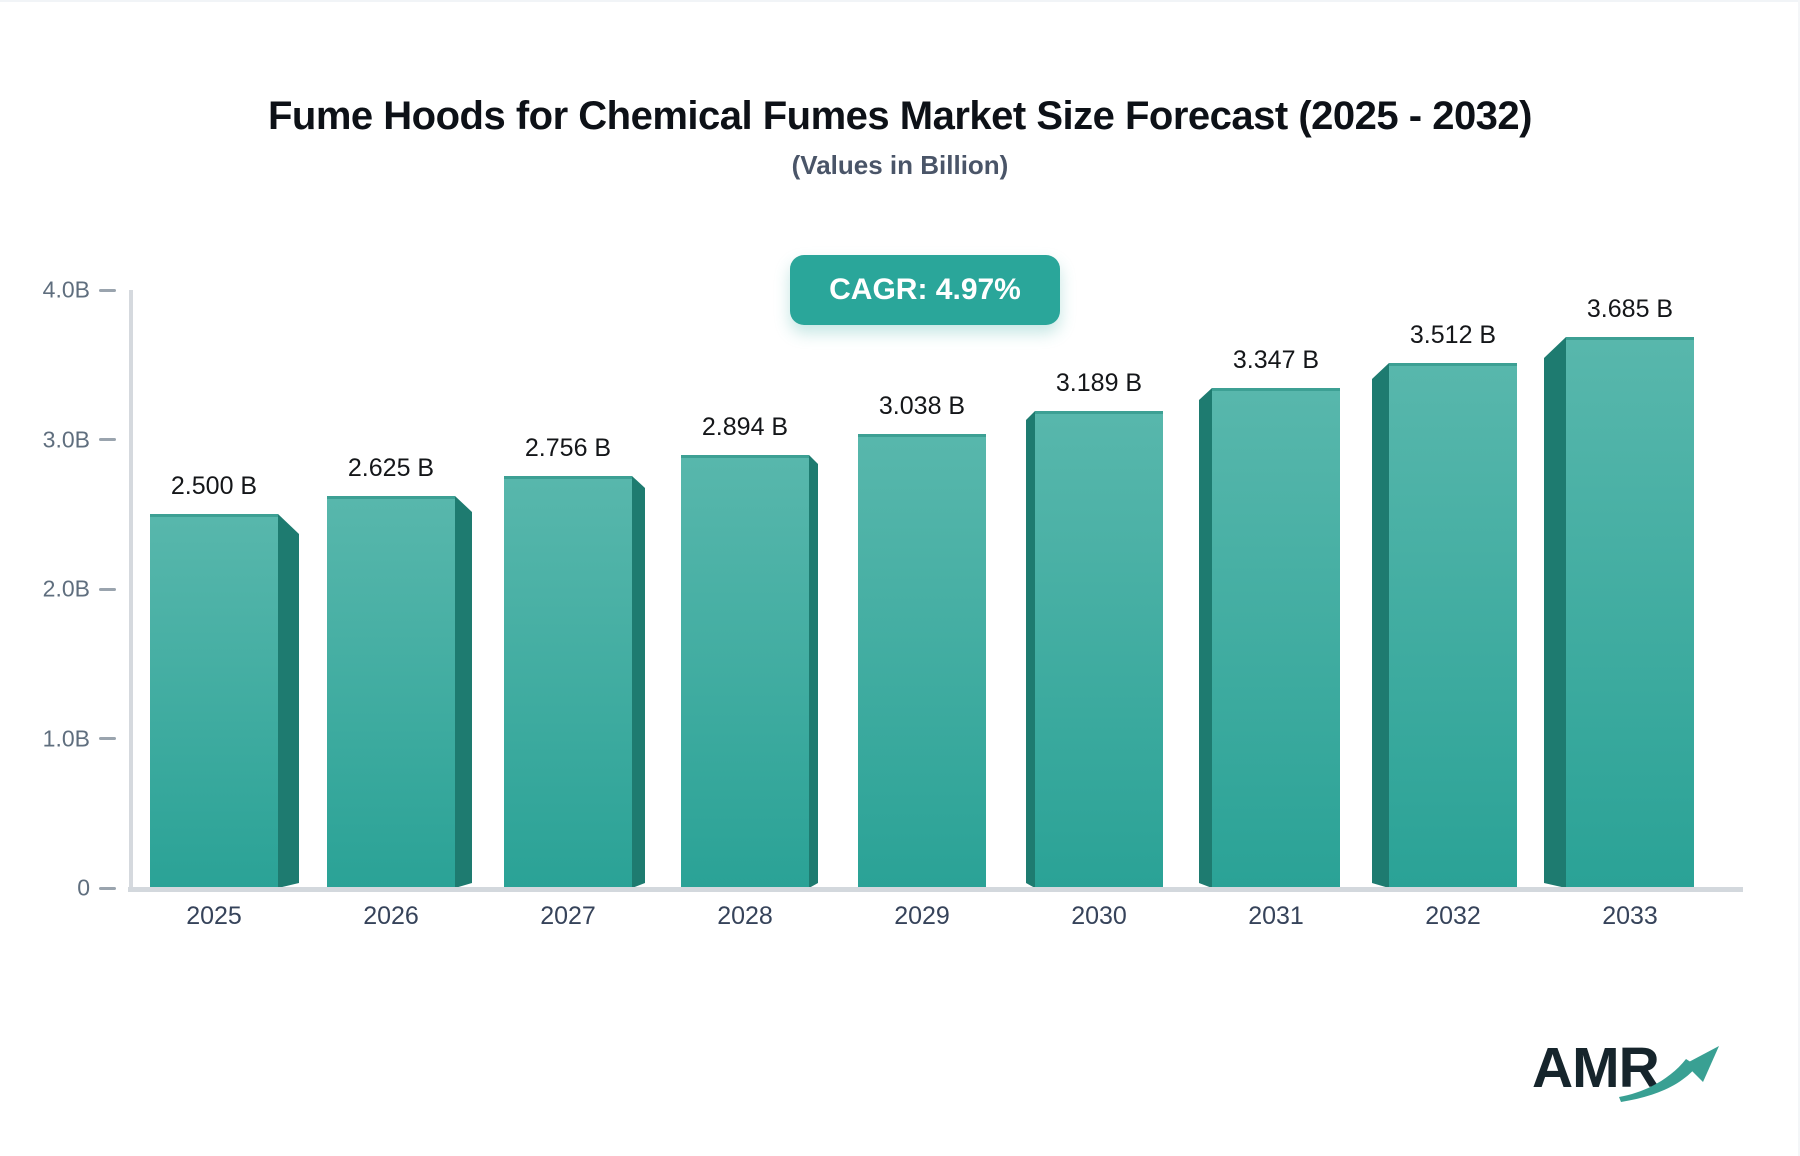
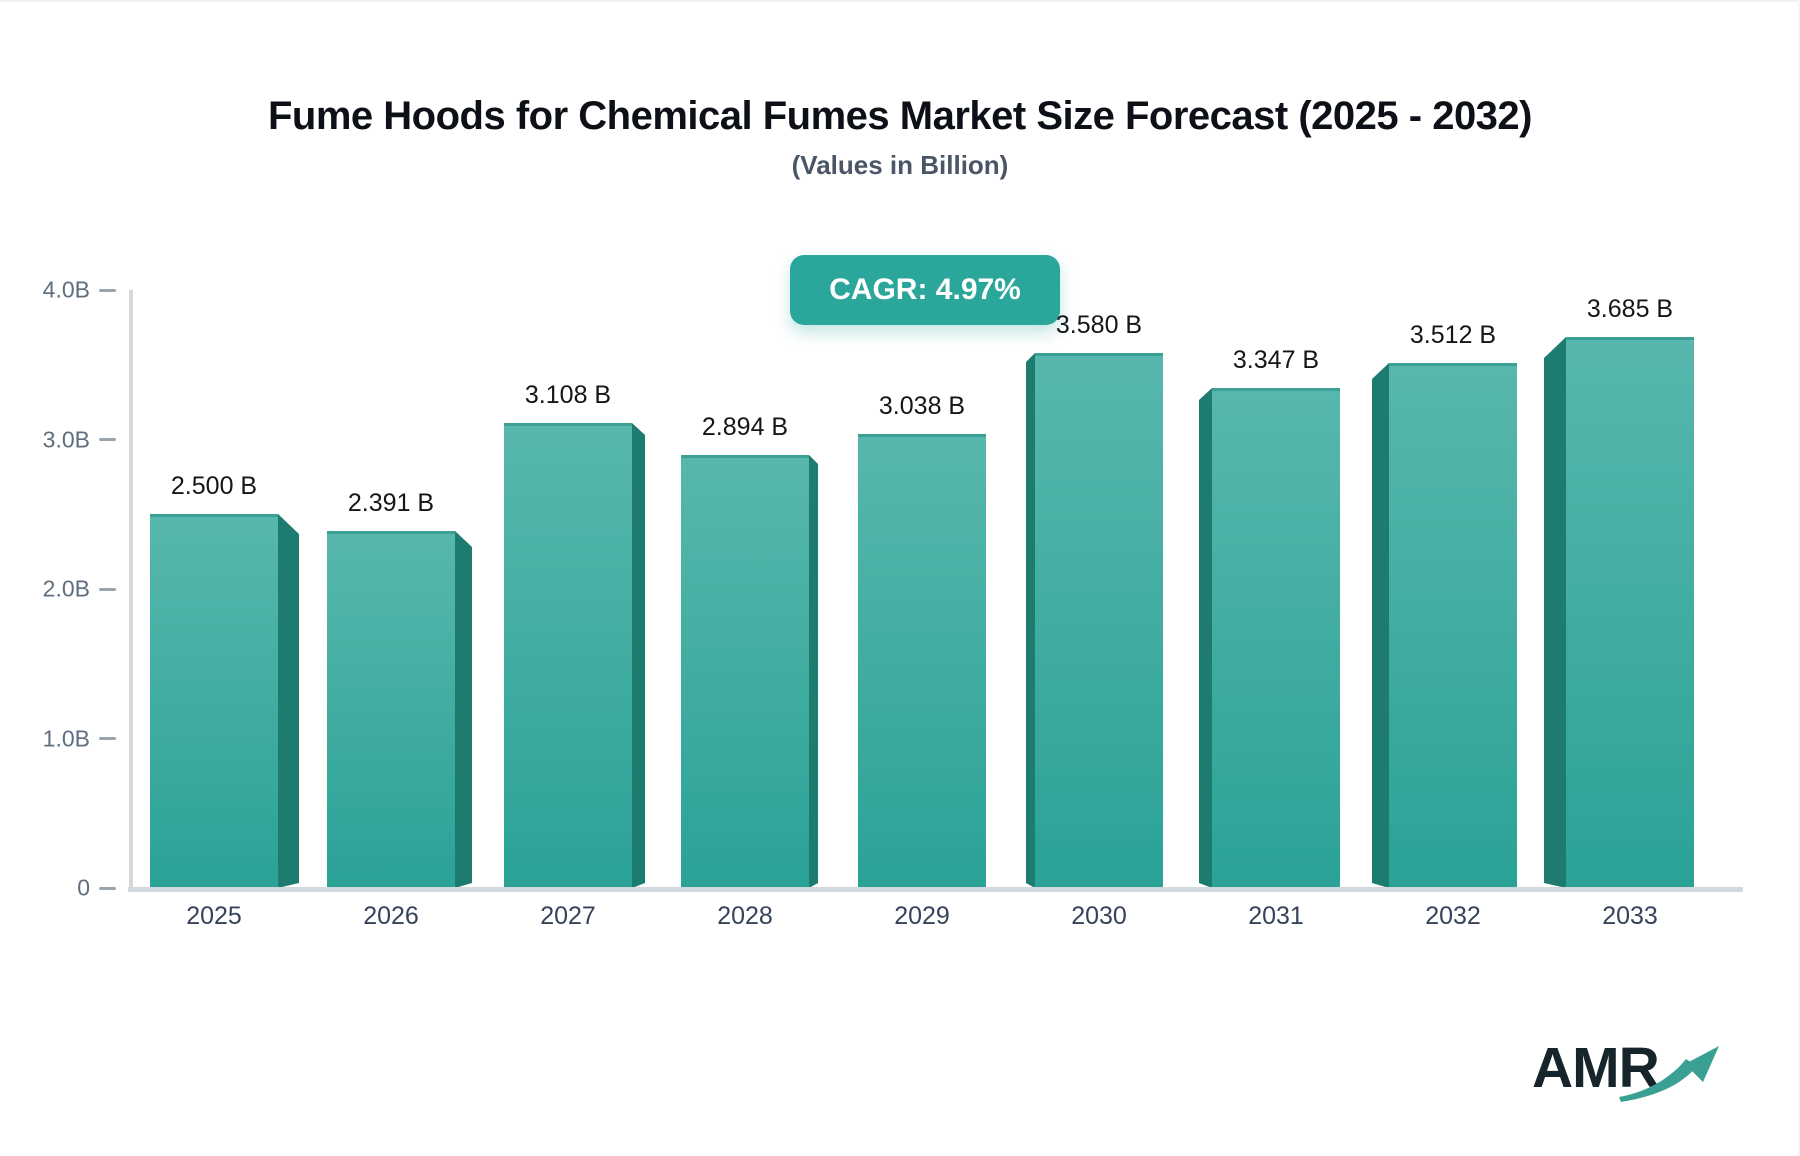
2026: 2.625 -> 2.391
2027: 2.756 -> 3.108
2030: 3.189 -> 3.580
